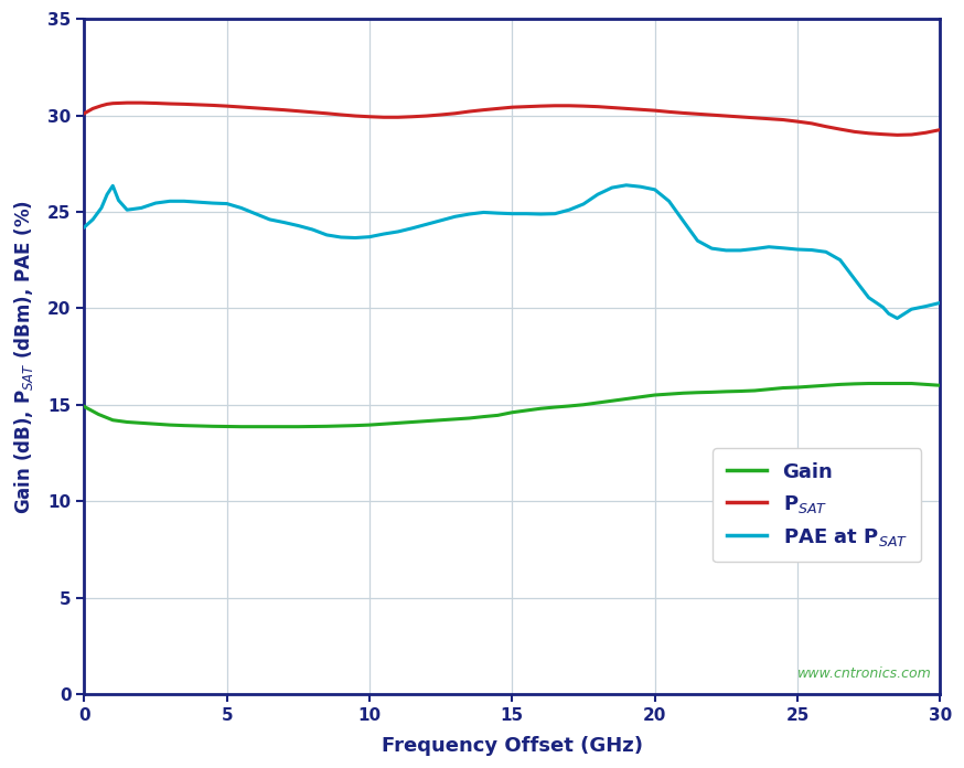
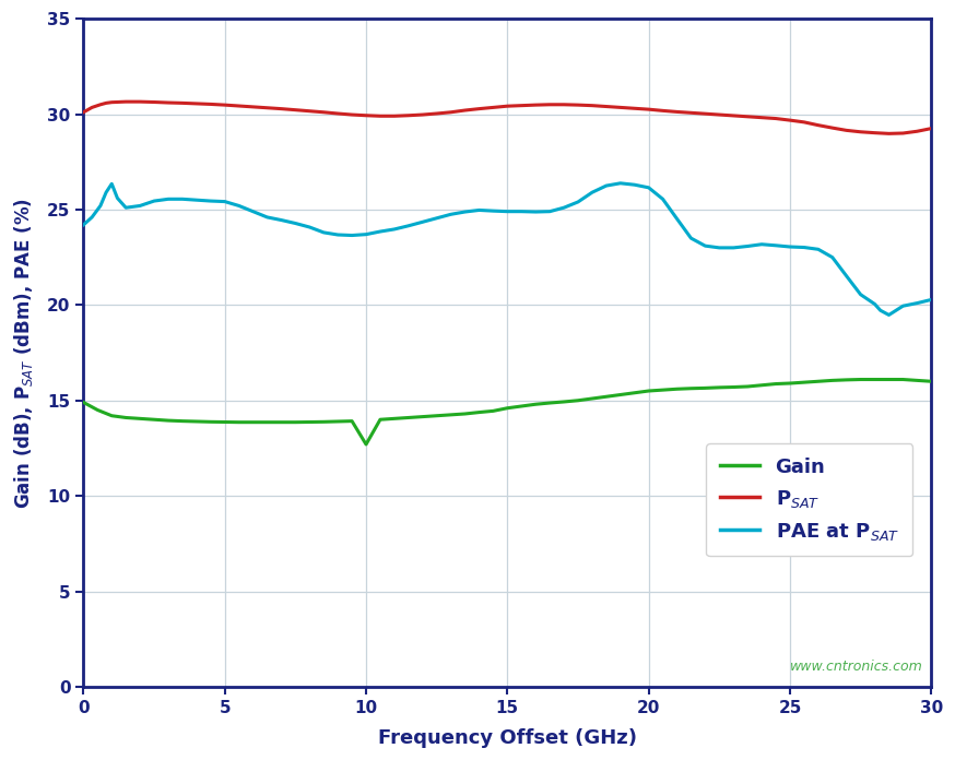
Gain/10: 13.9 -> 12.7
